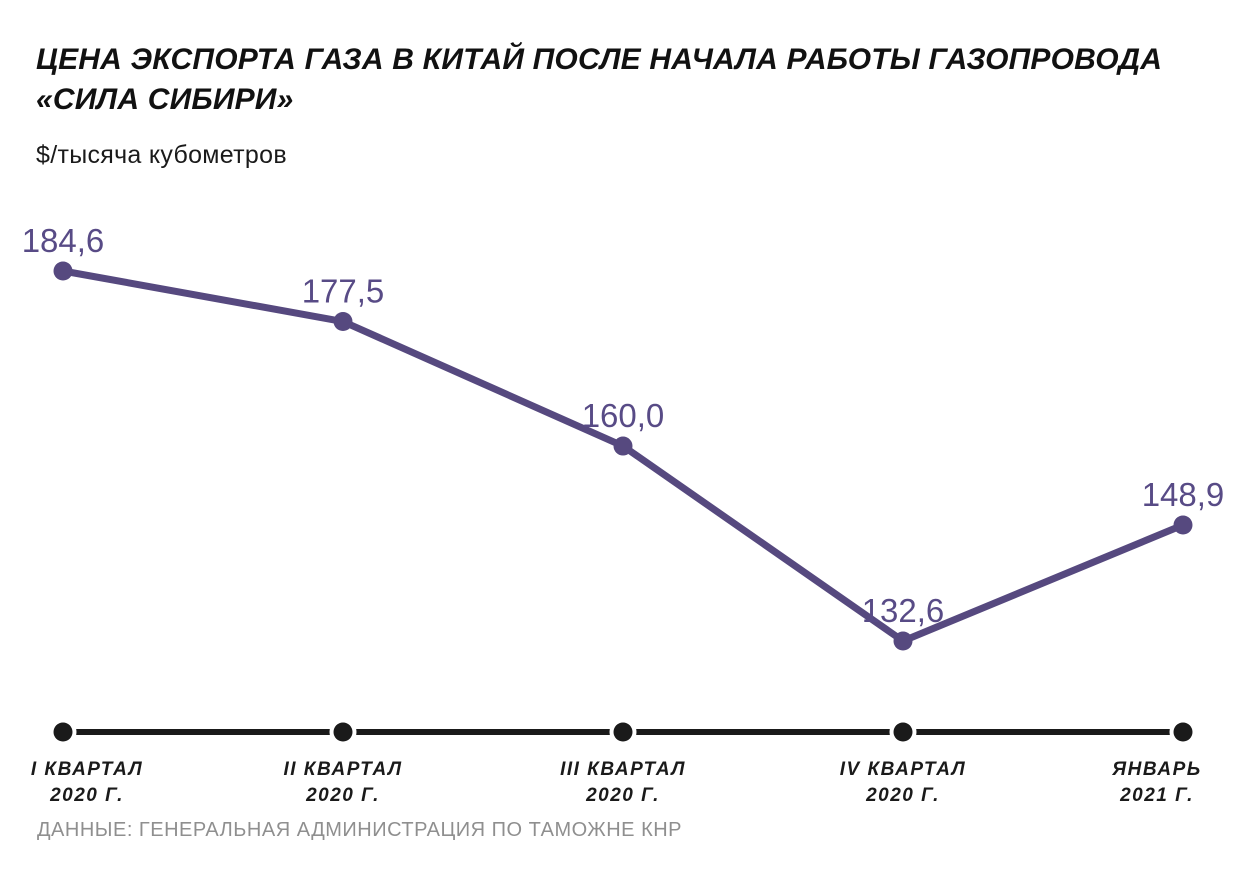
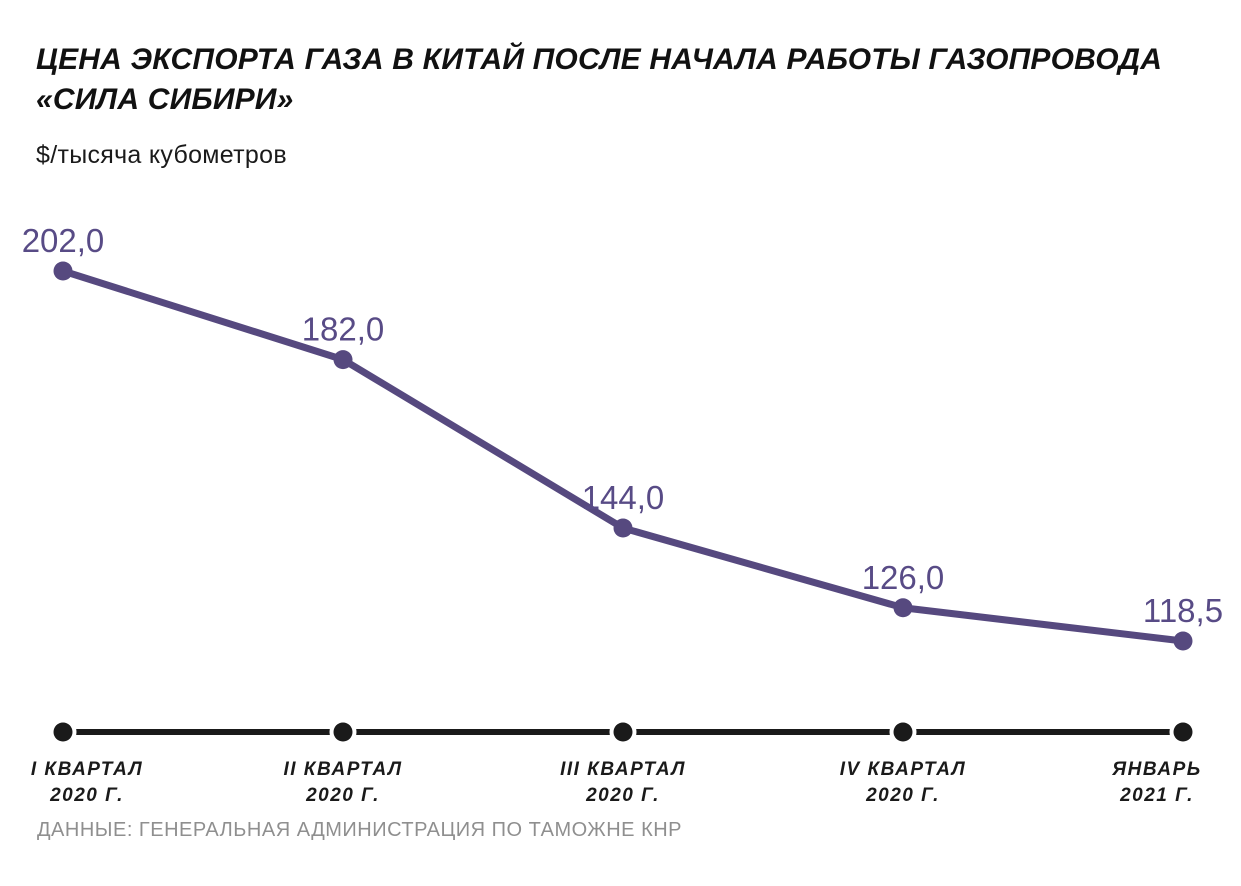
I КВАРТАЛ 2020 Г.: 184,6 -> 202,0
II КВАРТАЛ 2020 Г.: 177,5 -> 182,0
III КВАРТАЛ 2020 Г.: 160,0 -> 144,0
IV КВАРТАЛ 2020 Г.: 132,6 -> 126,0
ЯНВАРЬ 2021 Г.: 148,9 -> 118,5
